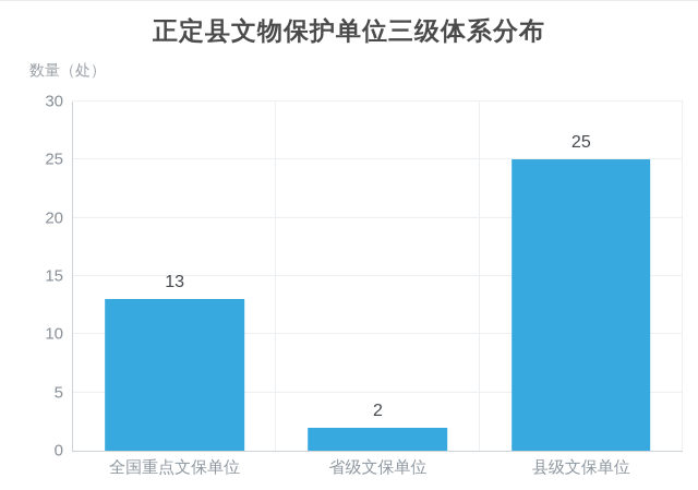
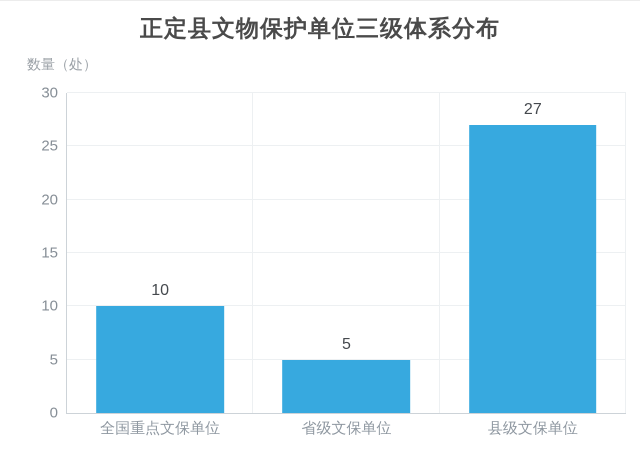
全国重点文保单位: 13 -> 10
省级文保单位: 2 -> 5
县级文保单位: 25 -> 27
